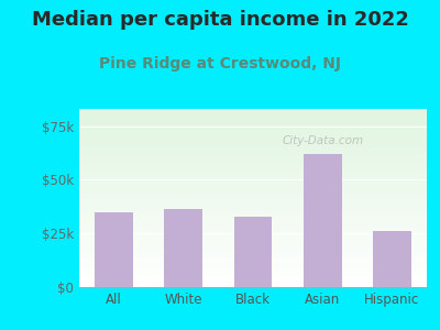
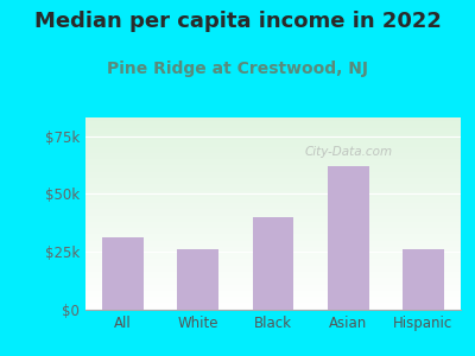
All: $35k -> $31k
White: $36k -> $26k
Black: $33k -> $40k
